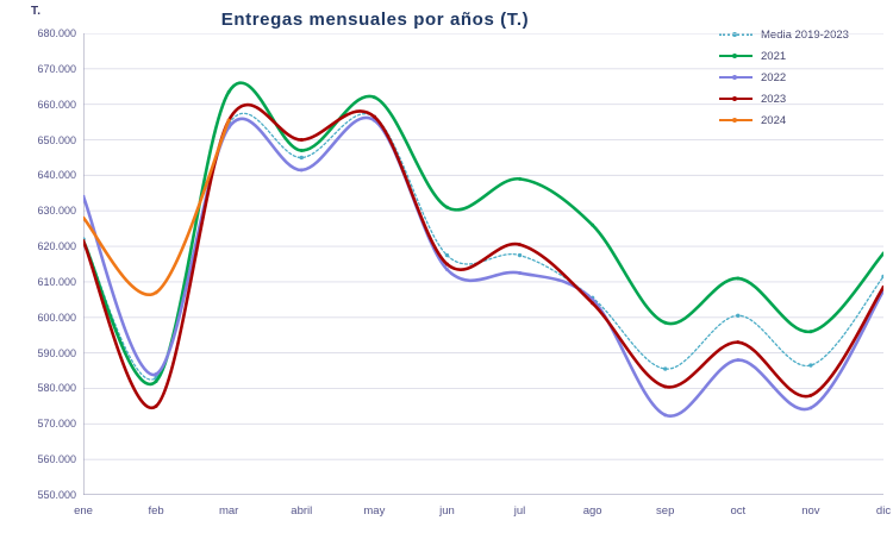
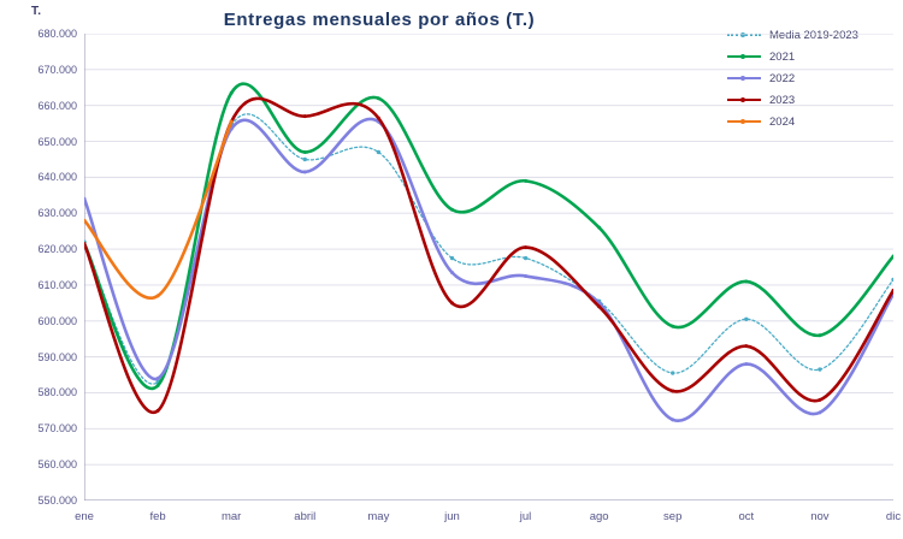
2023/abril: 650000 -> 657000
Media 2019-2023/may: 656000 -> 647000
2023/jun: 615000 -> 605000
